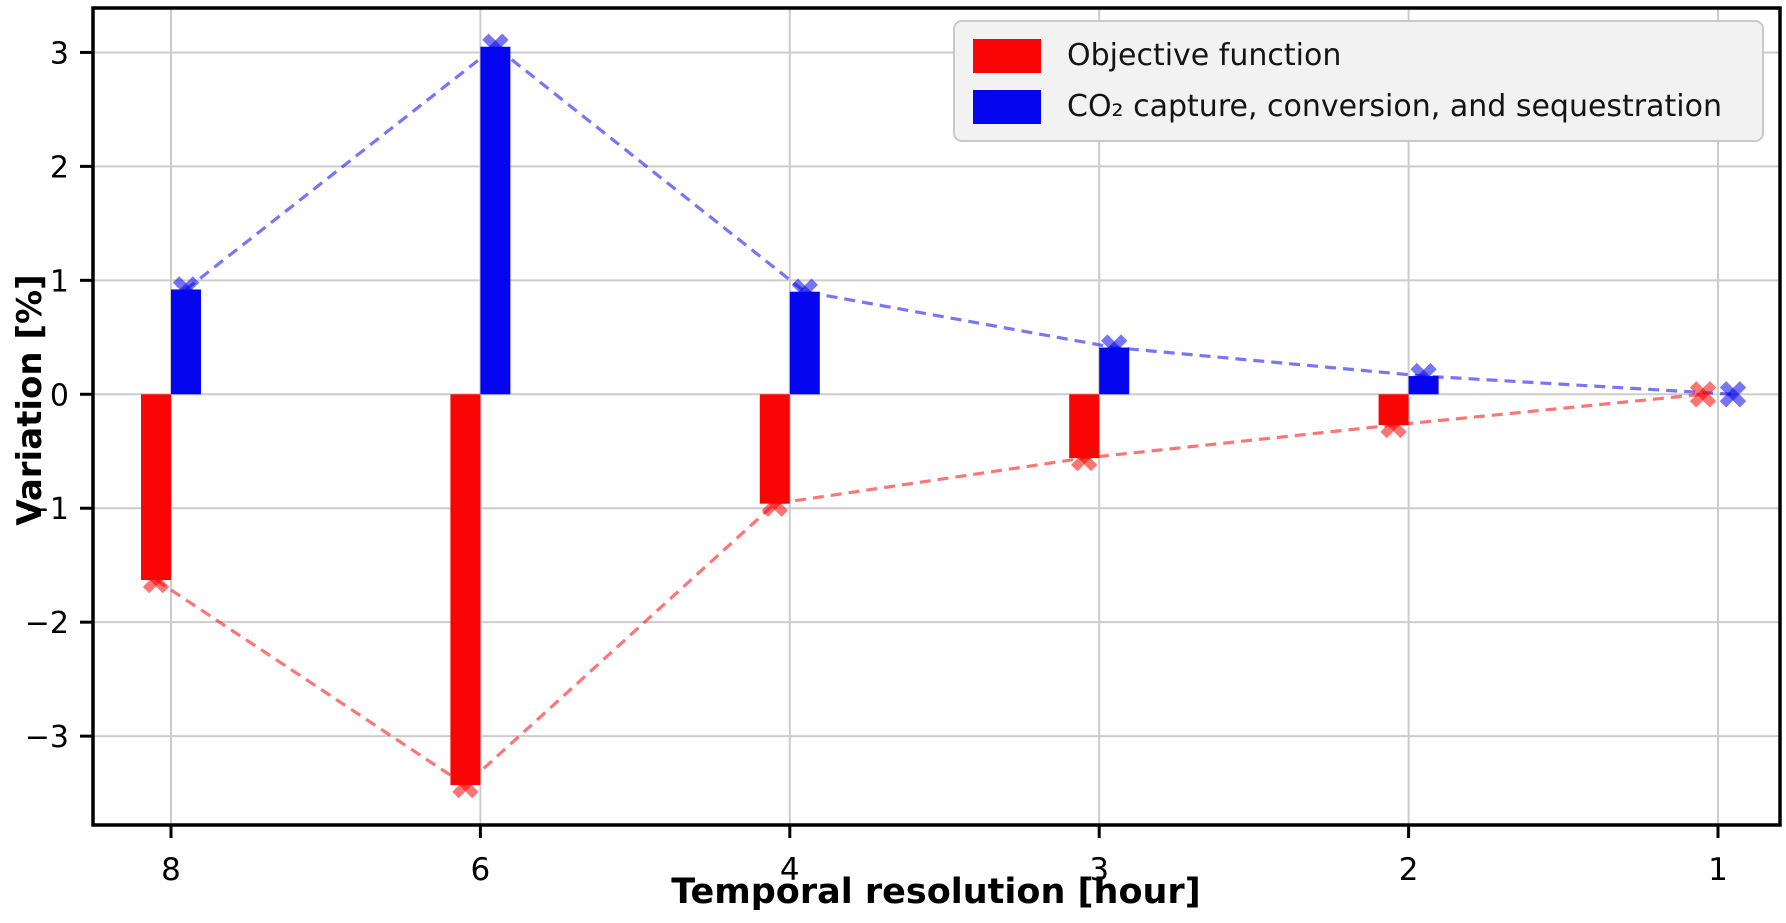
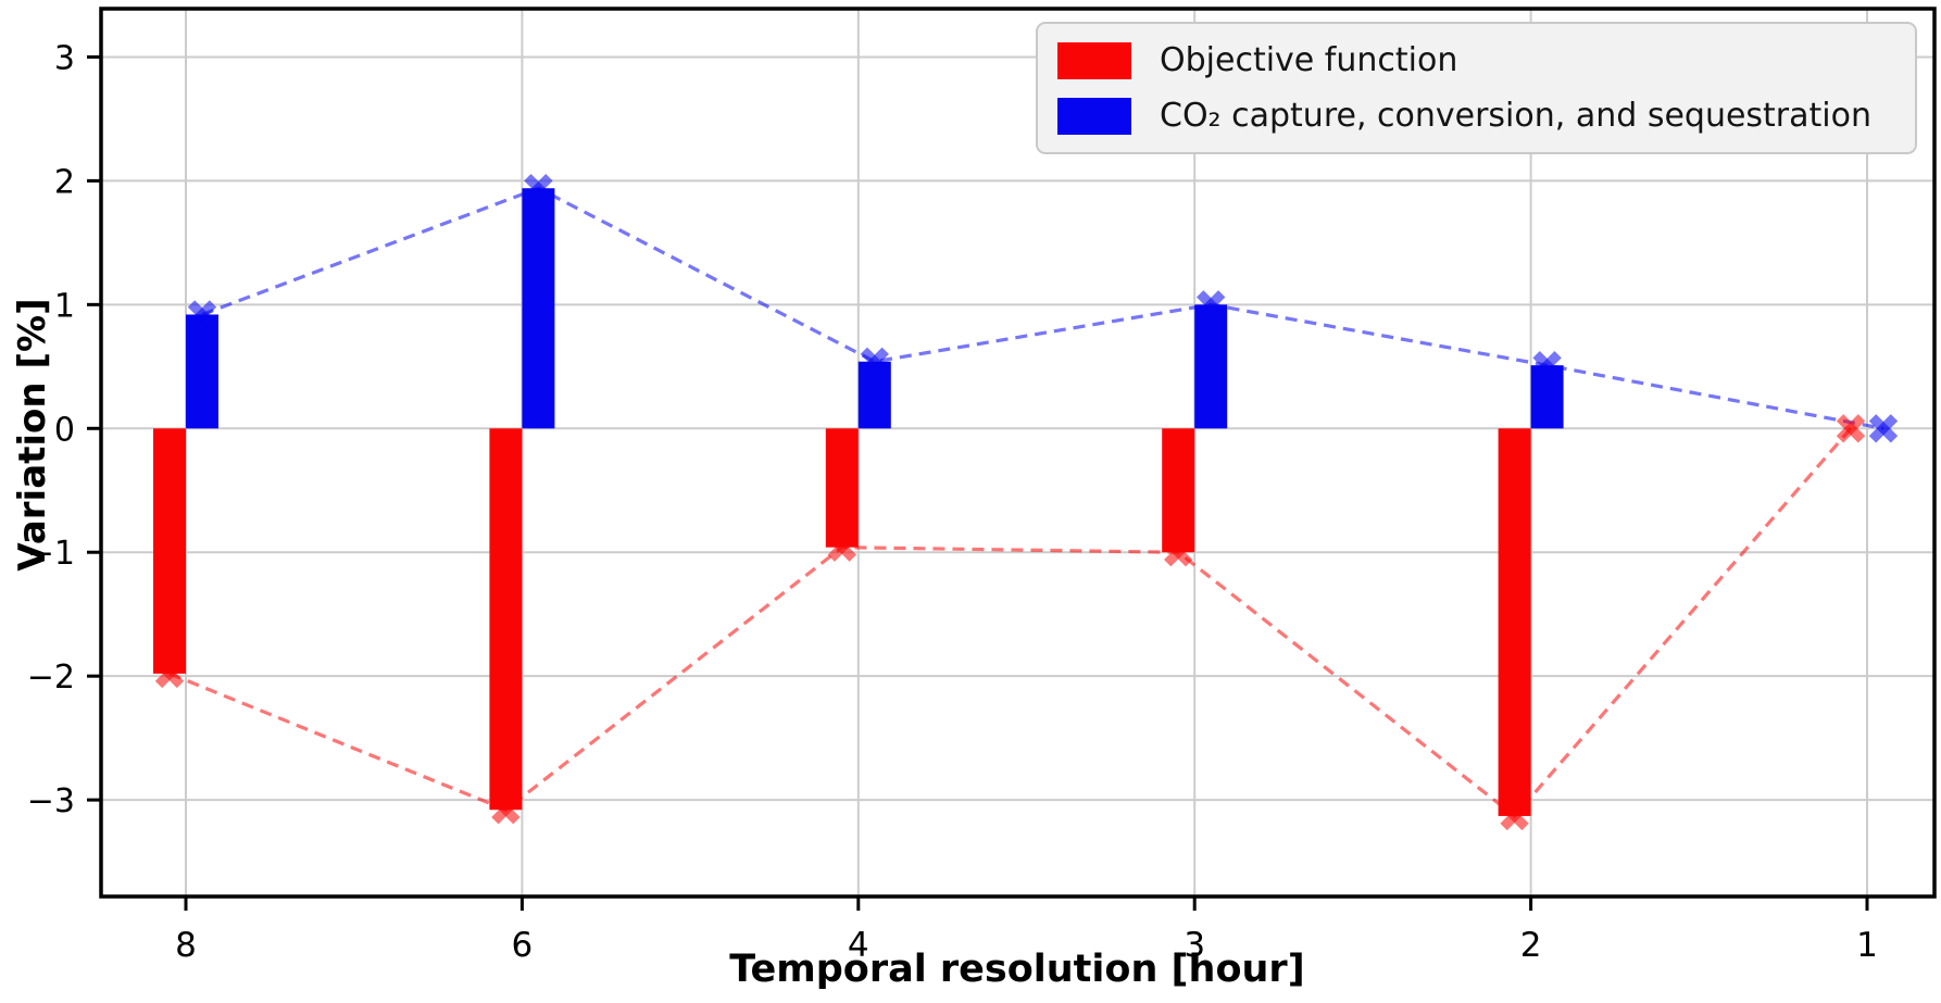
Objective function/8: -1.63 -> -1.98
Objective function/6: -3.43 -> -3.08
CO₂ capture, conversion, and sequestration/6: 3.05 -> 1.94
CO₂ capture, conversion, and sequestration/4: 0.90 -> 0.54
Objective function/3: -0.56 -> -1.00
CO₂ capture, conversion, and sequestration/3: 0.41 -> 1.00
Objective function/2: -0.27 -> -3.13
CO₂ capture, conversion, and sequestration/2: 0.16 -> 0.51
